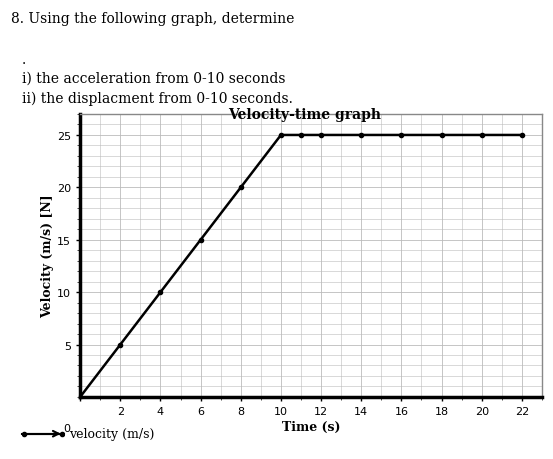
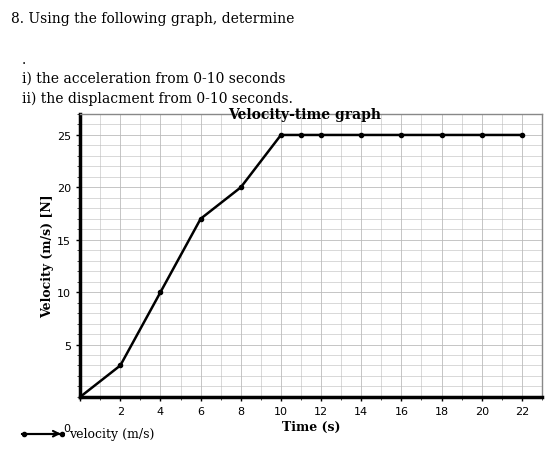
2: 5 -> 3
6: 15 -> 17
